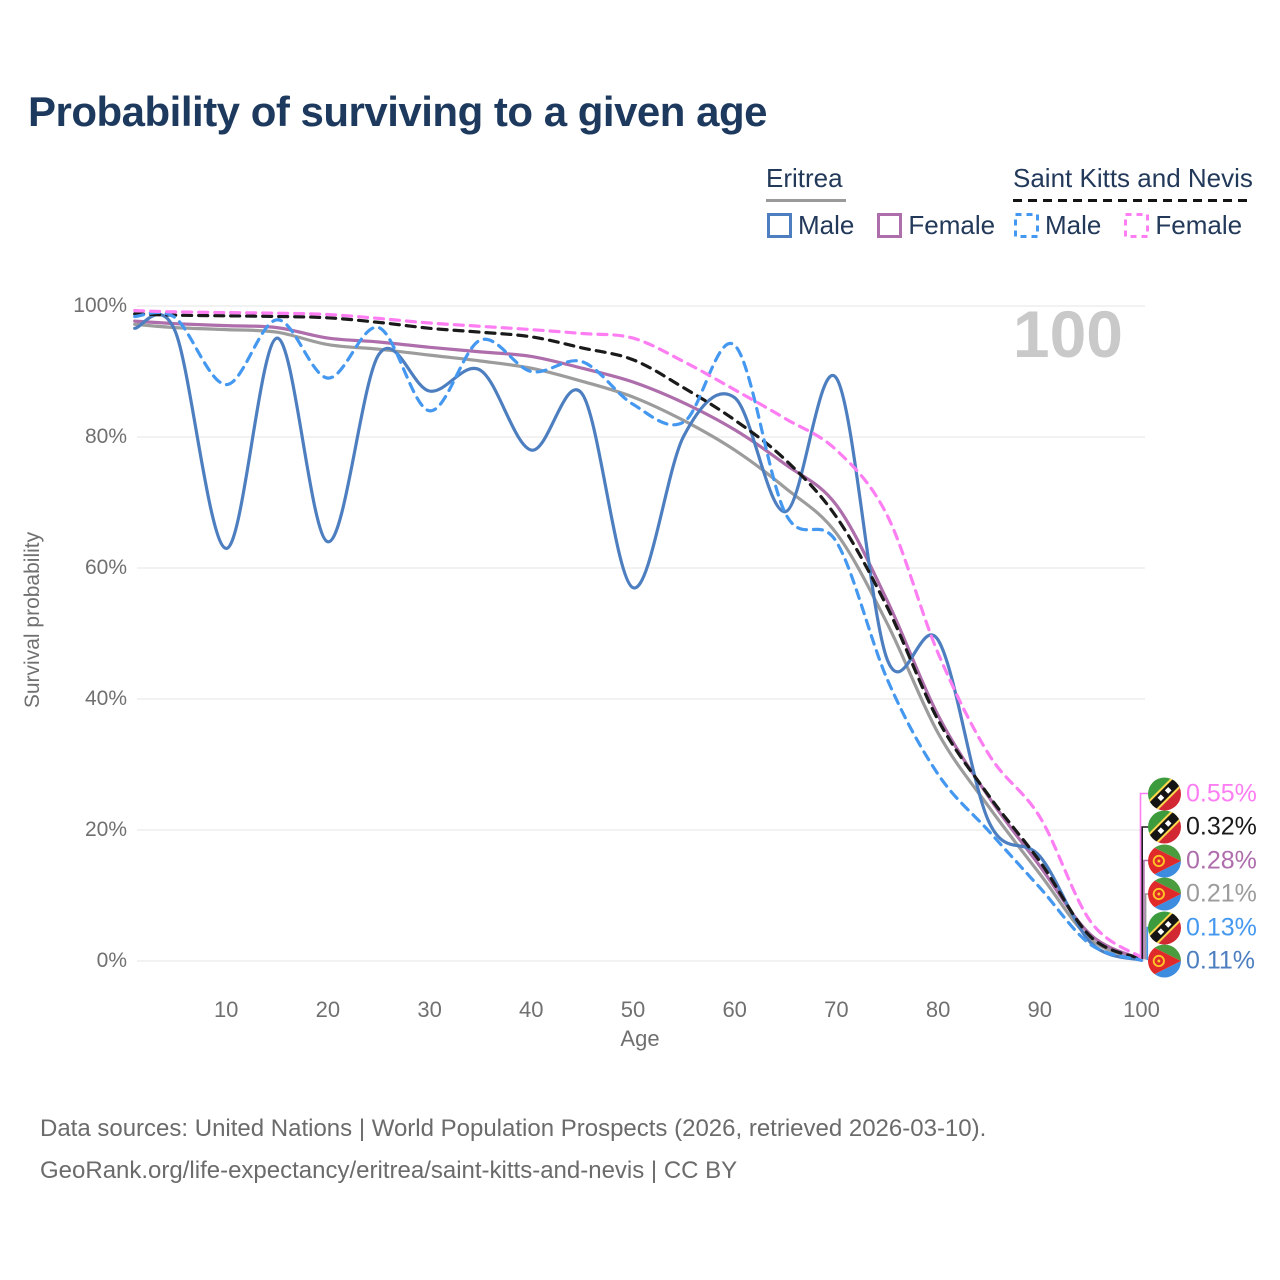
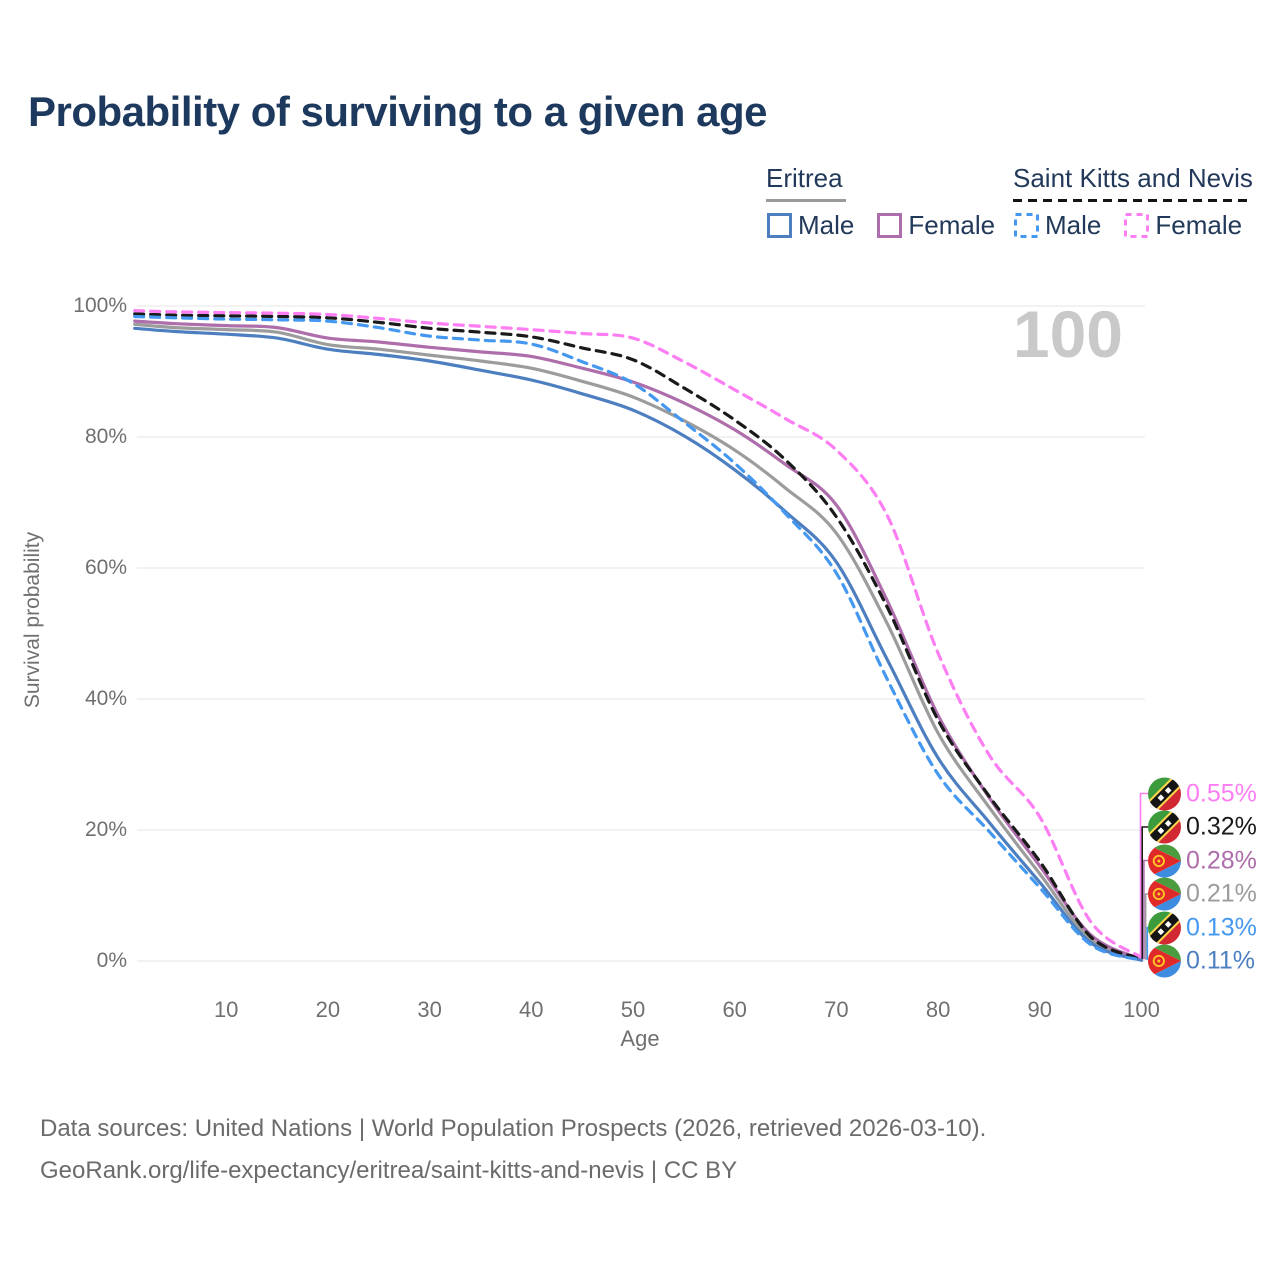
Eritrea Male/10: 63% -> 96%
Saint Kitts and Nevis Male/10: 88% -> 98%
Eritrea Male/20: 64% -> 93%
Saint Kitts and Nevis Male/20: 89% -> 98%
Eritrea Male/30: 87% -> 92%
Saint Kitts and Nevis Male/30: 84% -> 95%
Eritrea Male/40: 78% -> 89%
Saint Kitts and Nevis Male/40: 90% -> 94%
Eritrea Male/50: 57% -> 84%
Saint Kitts and Nevis Male/50: 85% -> 88%
Eritrea Male/60: 86% -> 75%
Saint Kitts and Nevis Male/60: 94% -> 76%
Eritrea Male/70: 89% -> 61%
Saint Kitts and Nevis Male/70: 64% -> 59%
Eritrea Male/80: 49% -> 31%
Eritrea Male/90: 16% -> 12%
